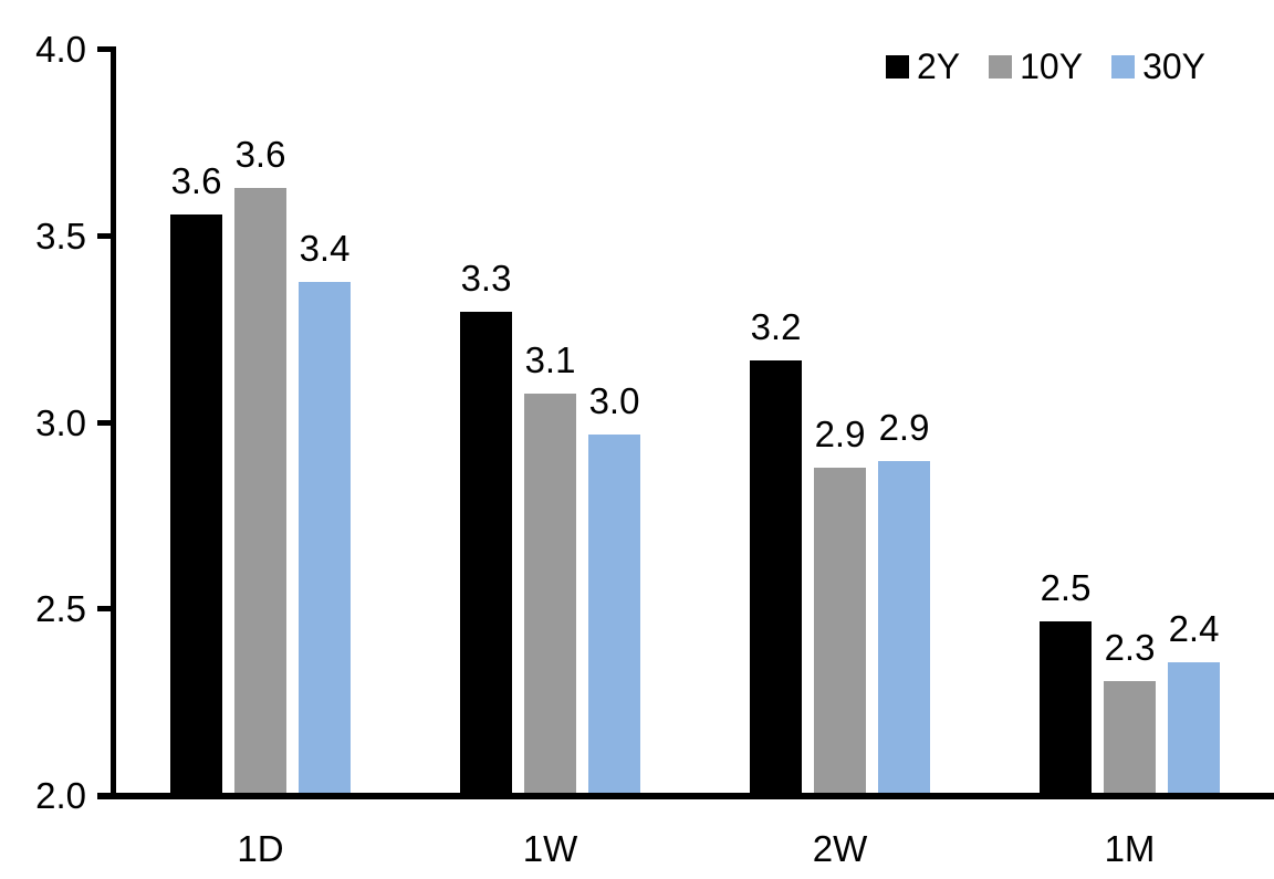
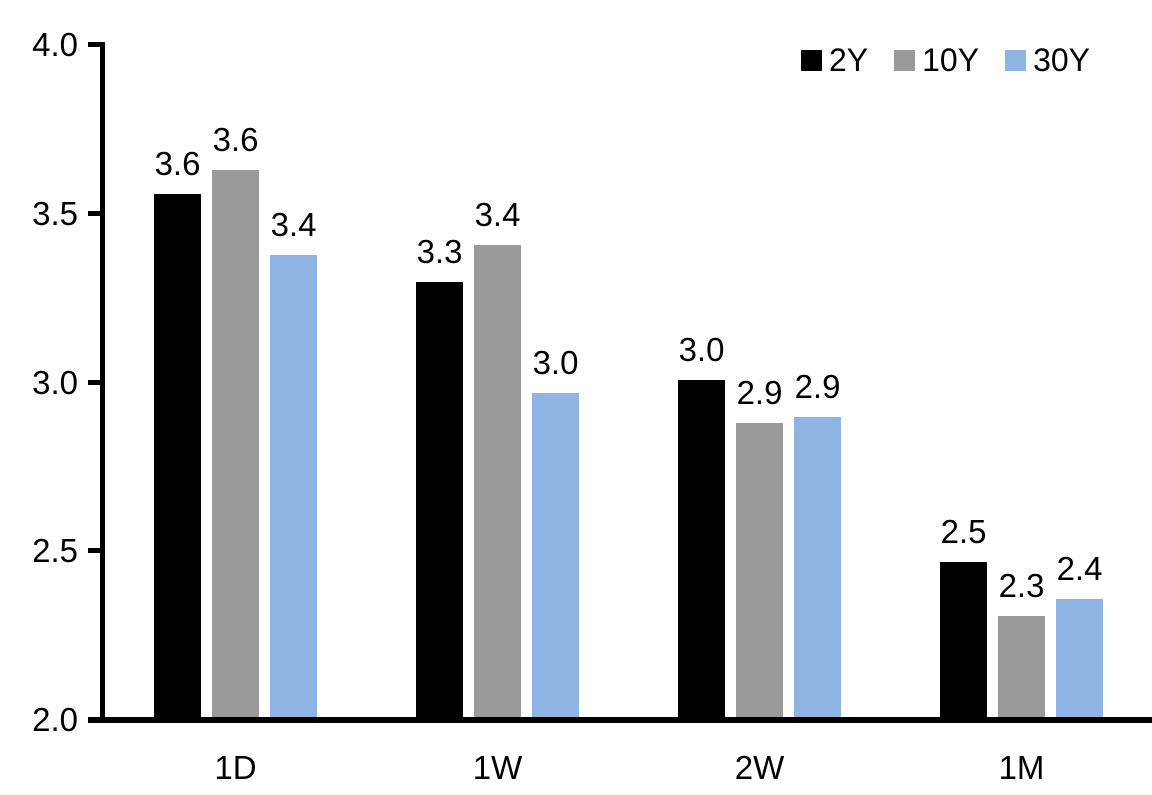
10Y/1W: 3.1 -> 3.4
2Y/2W: 3.2 -> 3.0
